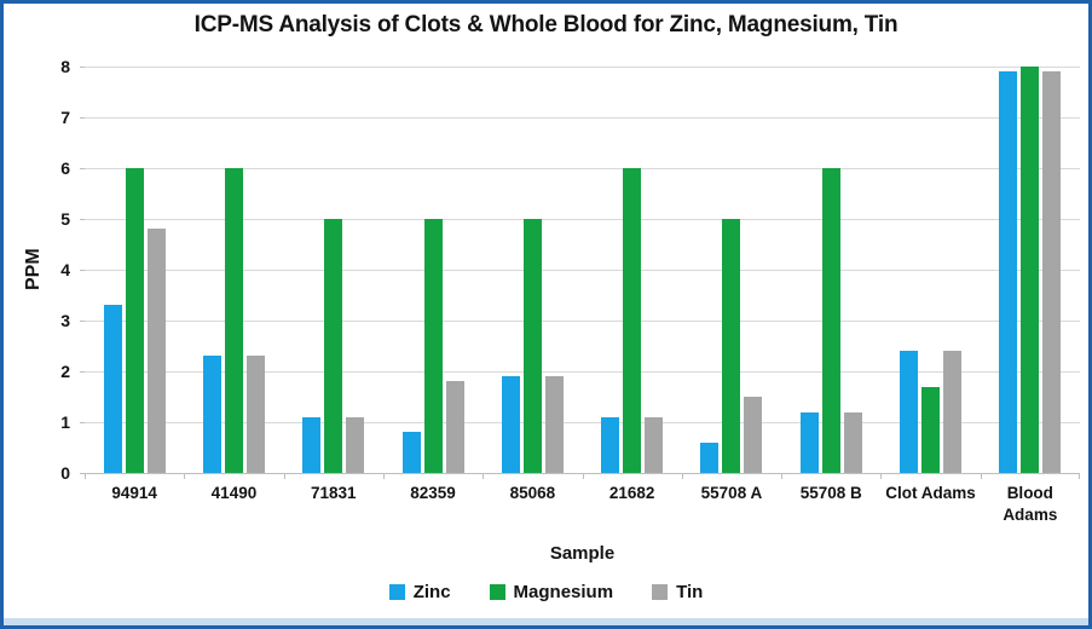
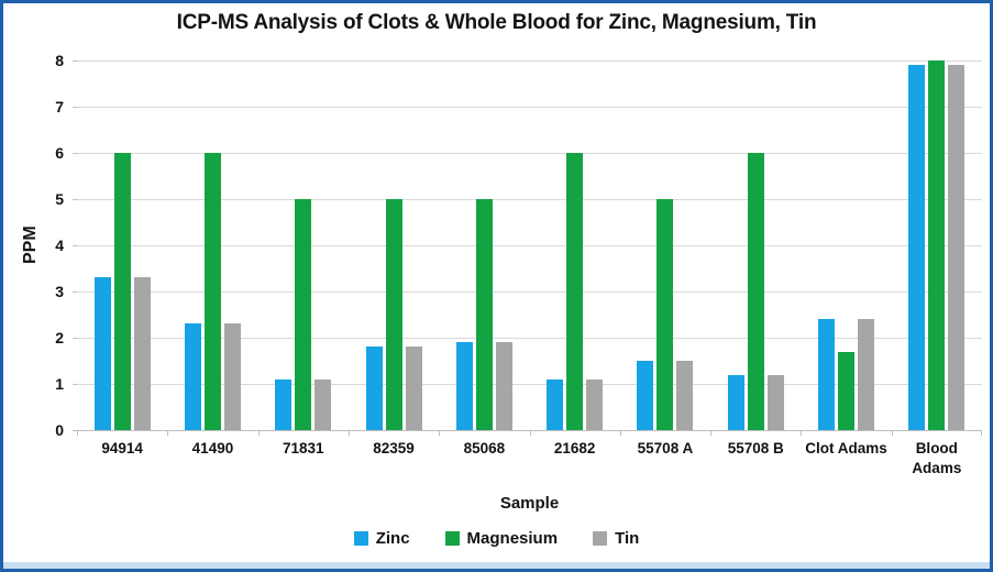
Tin/94914: 4.8 -> 3.3
Zinc/82359: 0.8 -> 1.8
Zinc/55708 A: 0.6 -> 1.5
